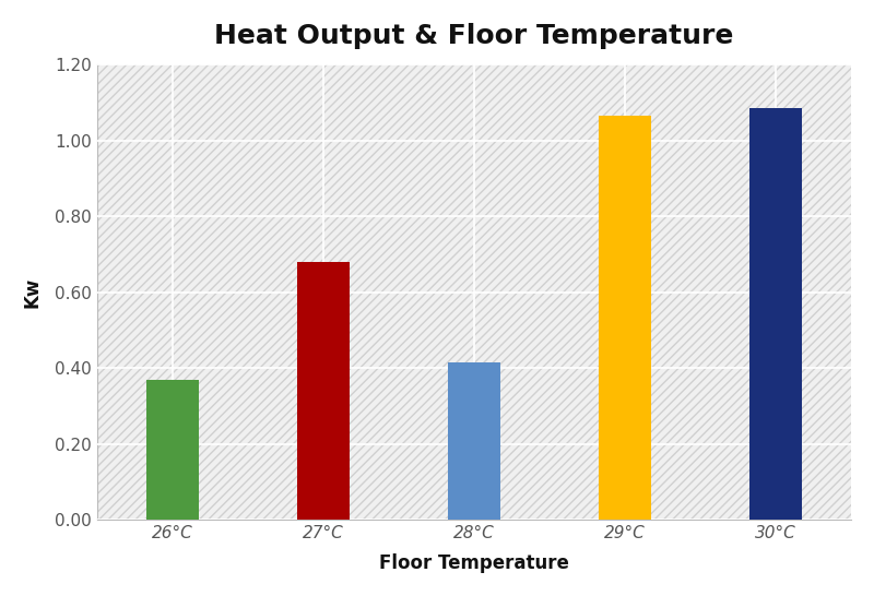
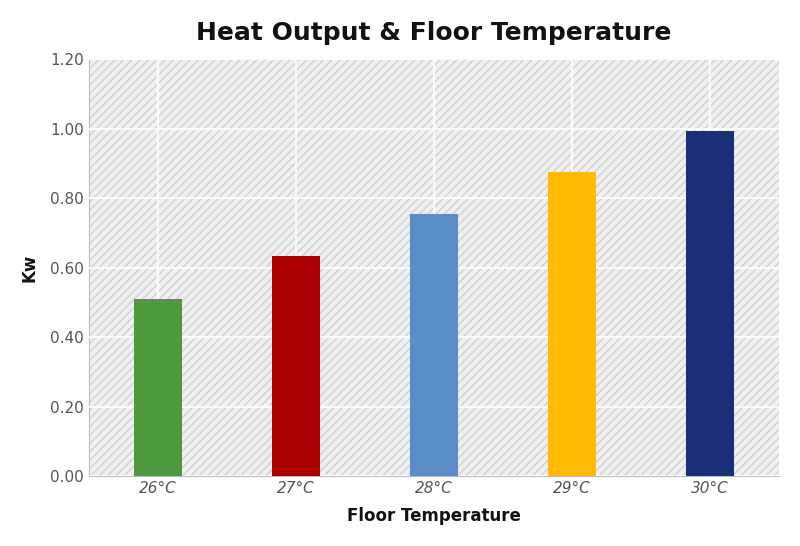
26°C: 0.370 -> 0.510
27°C: 0.680 -> 0.635
28°C: 0.415 -> 0.755
29°C: 1.065 -> 0.875
30°C: 1.085 -> 0.995
